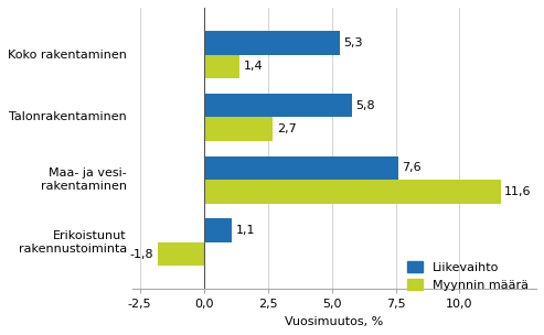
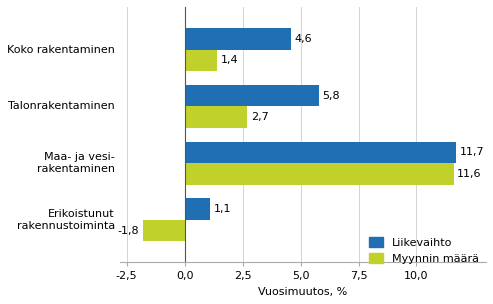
Liikevaihto/Koko rakentaminen: 5,3 -> 4,6
Liikevaihto/Maa- ja vesi- rakentaminen: 7,6 -> 11,7
